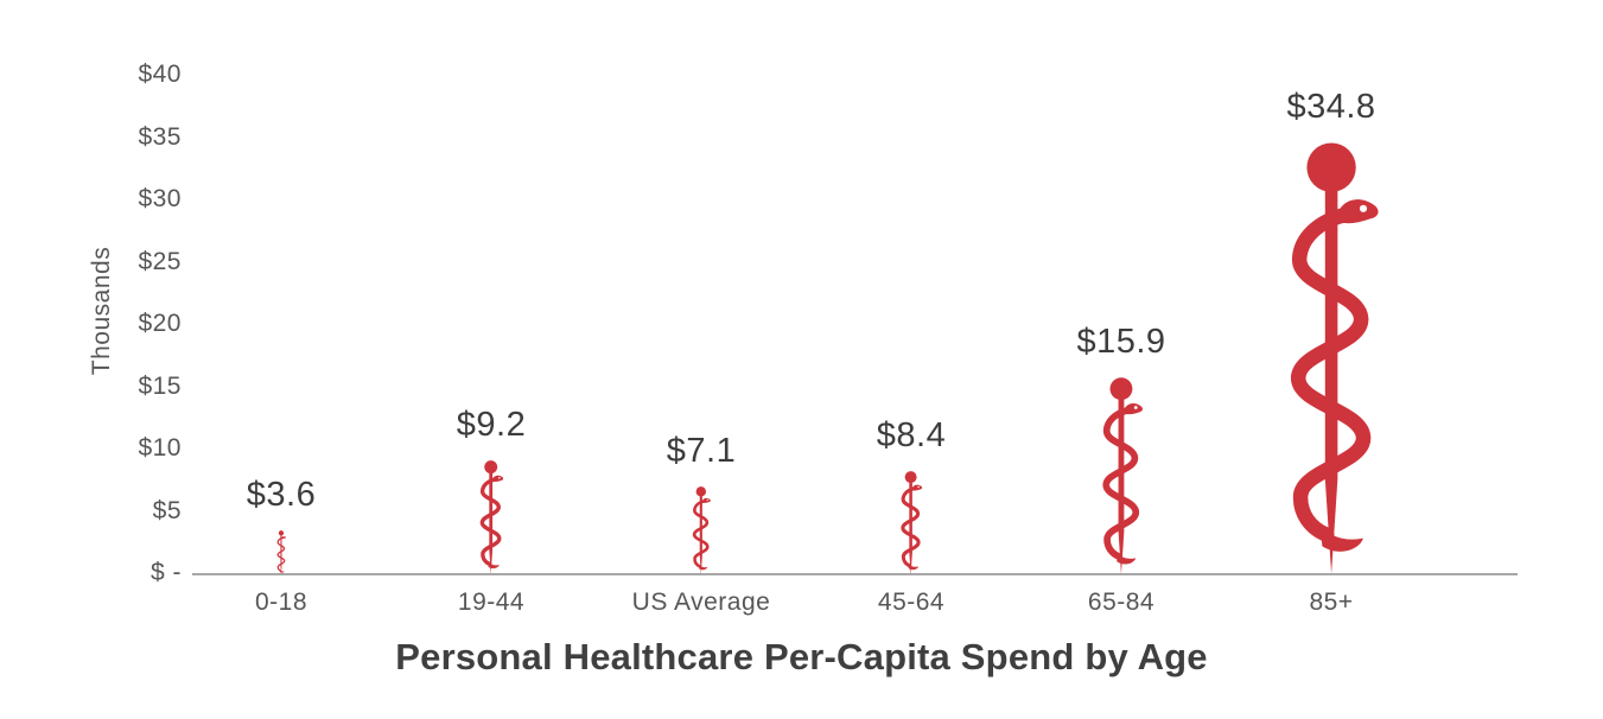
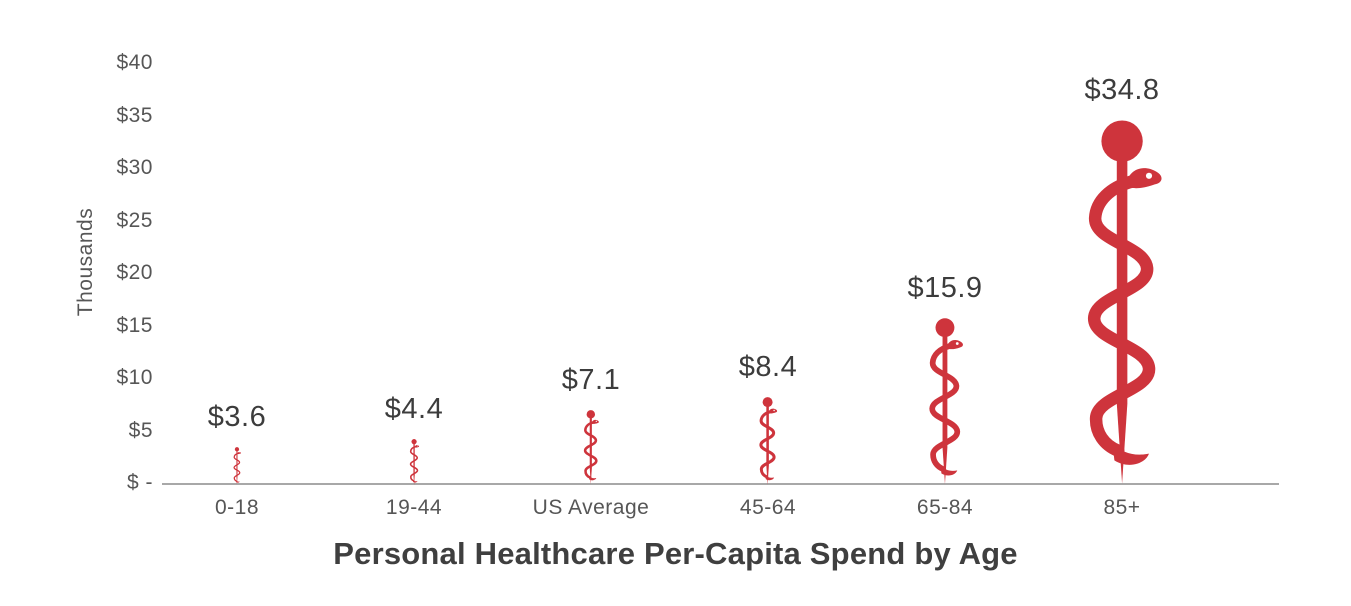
19-44: $9.2 -> $4.4
